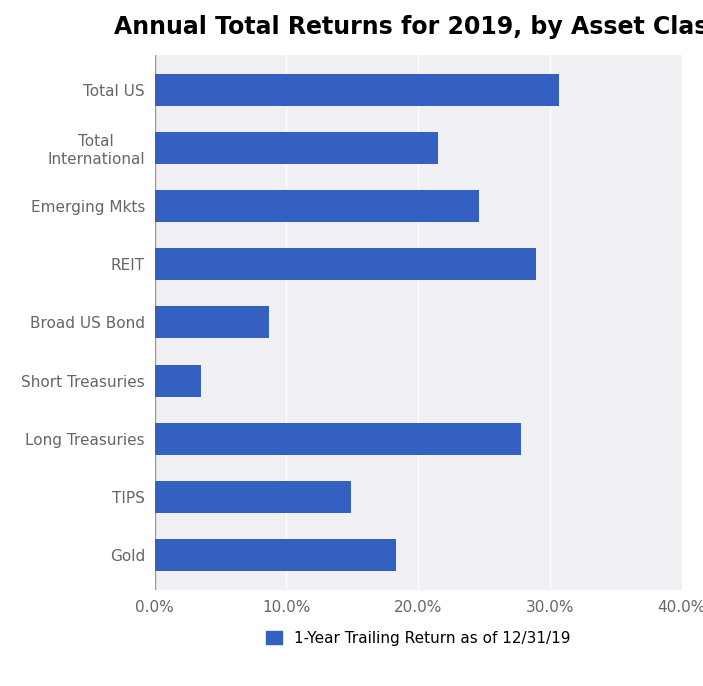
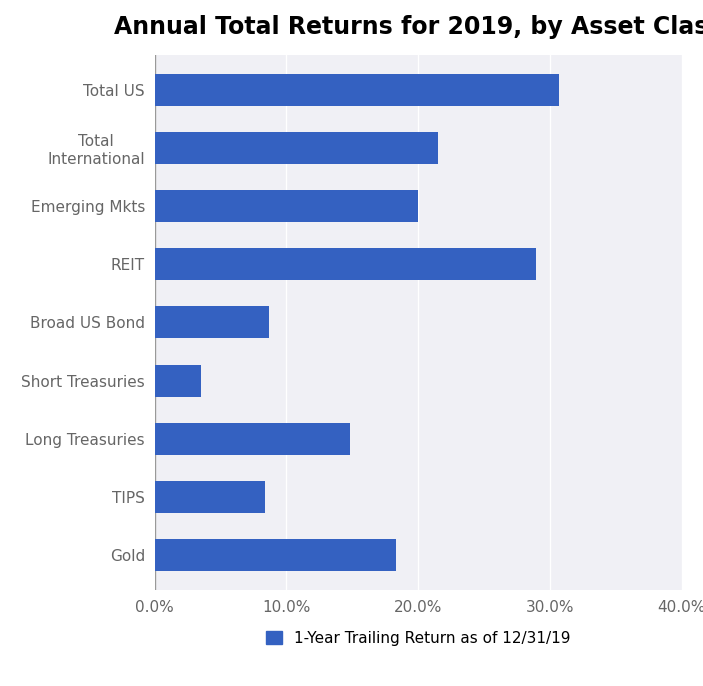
Emerging Mkts: 24.6% -> 20.0%
Long Treasuries: 27.8% -> 14.8%
TIPS: 14.9% -> 8.4%
